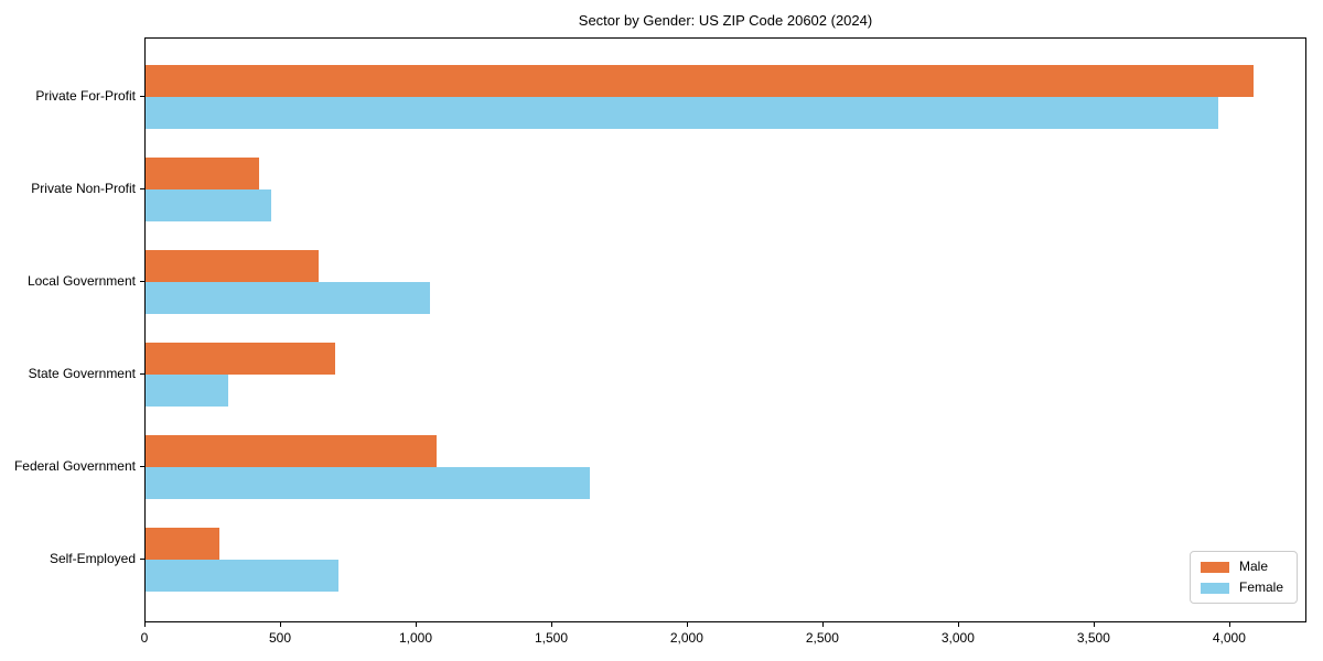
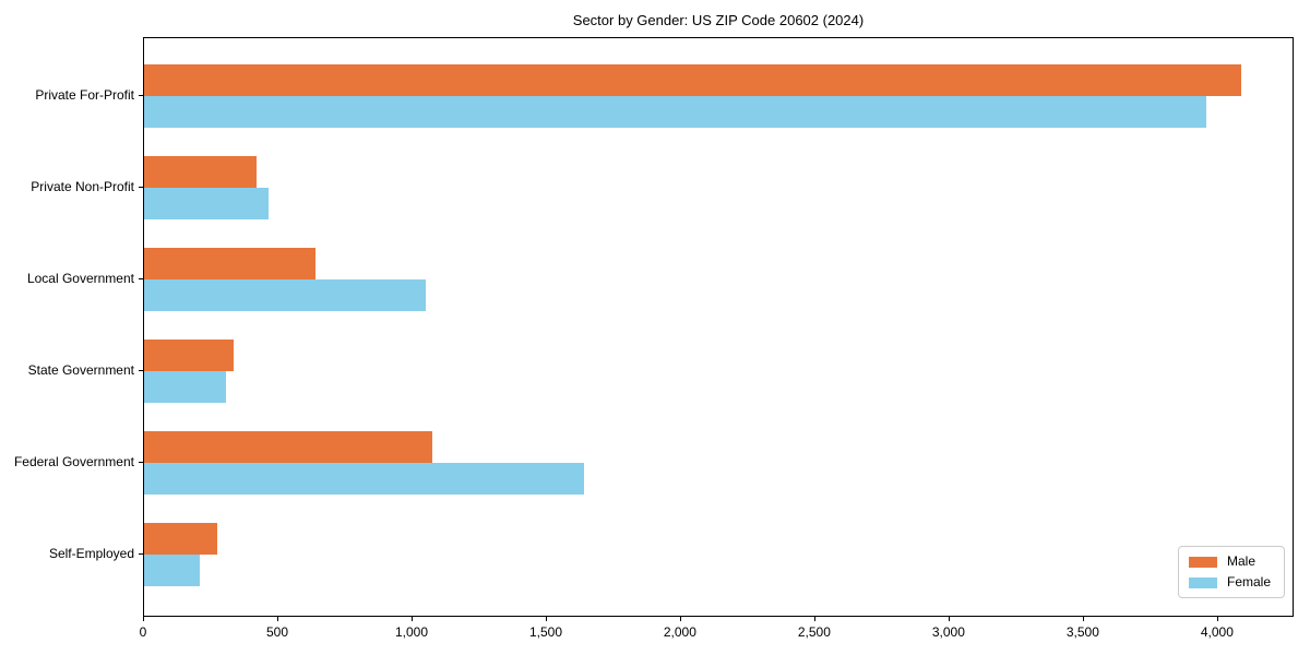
Male/State Government: 700 -> 330
Female/Self-Employed: 710 -> 210
